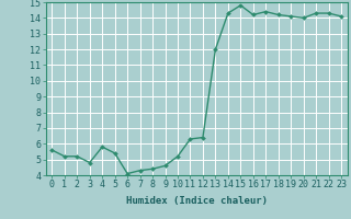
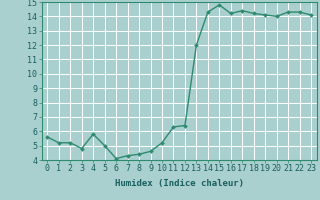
5: 5.4 -> 5.0
